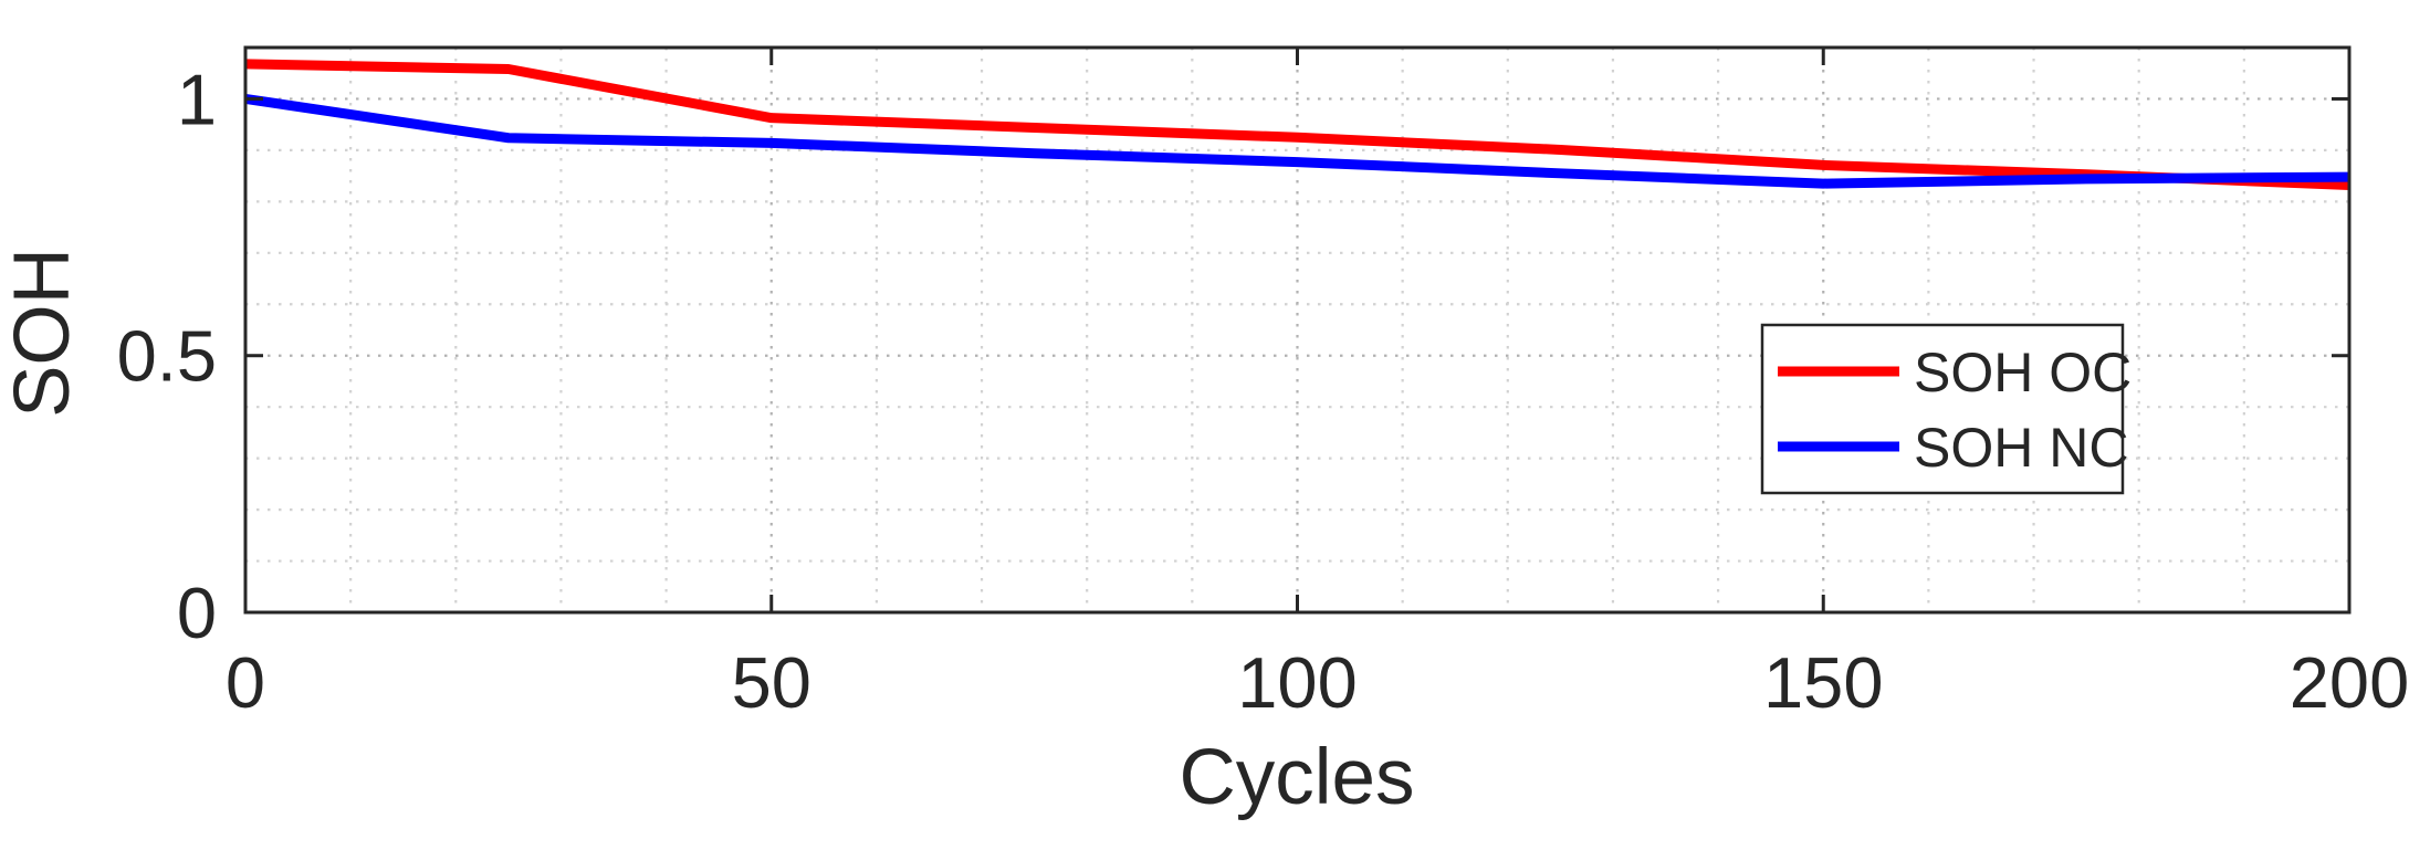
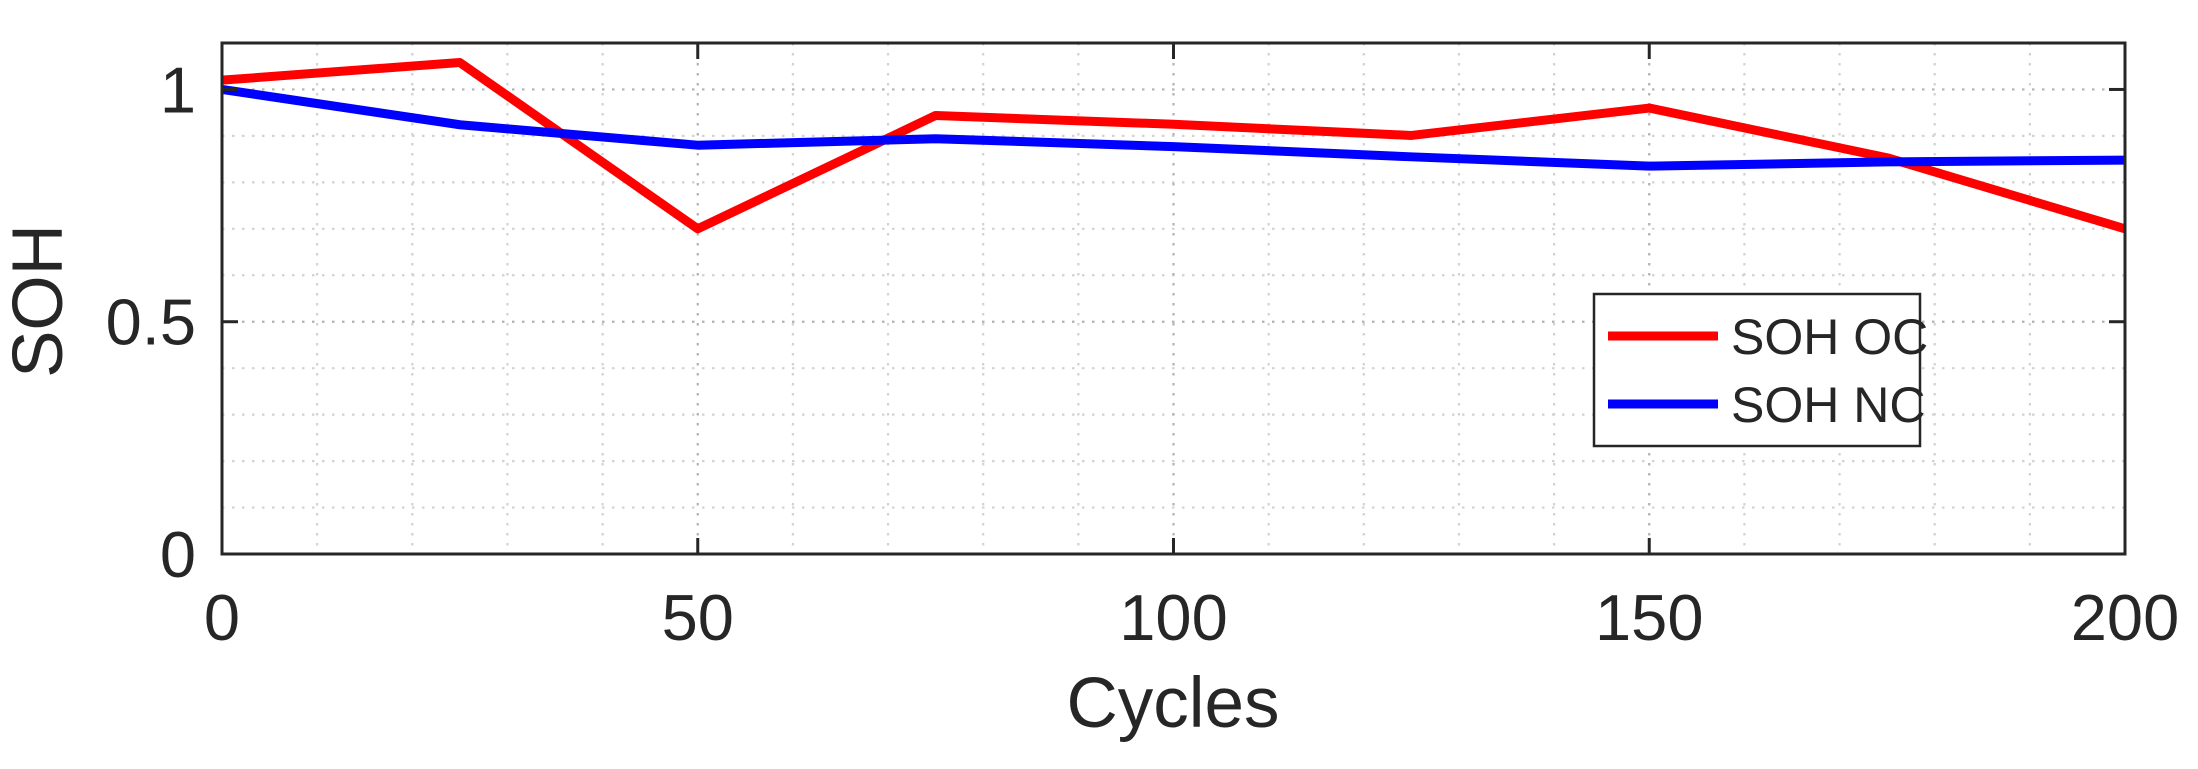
SOH OC/0: 1.07 -> 1.02
SOH OC/50: 0.96 -> 0.70
SOH NC/50: 0.91 -> 0.88
SOH OC/150: 0.87 -> 0.96
SOH OC/200: 0.83 -> 0.70
